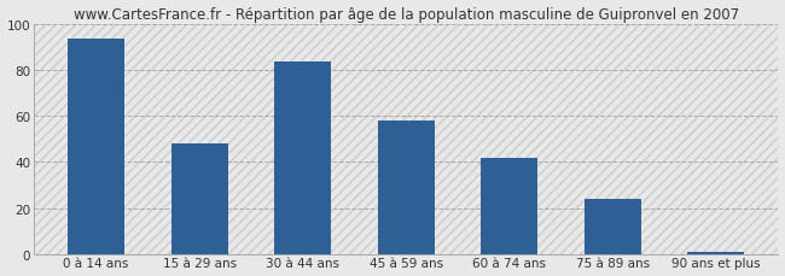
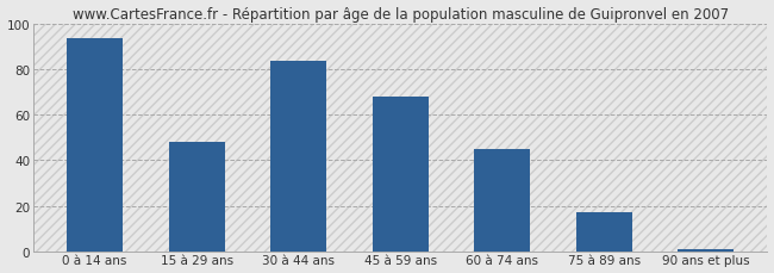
45 à 59 ans: 58 -> 68
60 à 74 ans: 42 -> 45
75 à 89 ans: 24 -> 17
